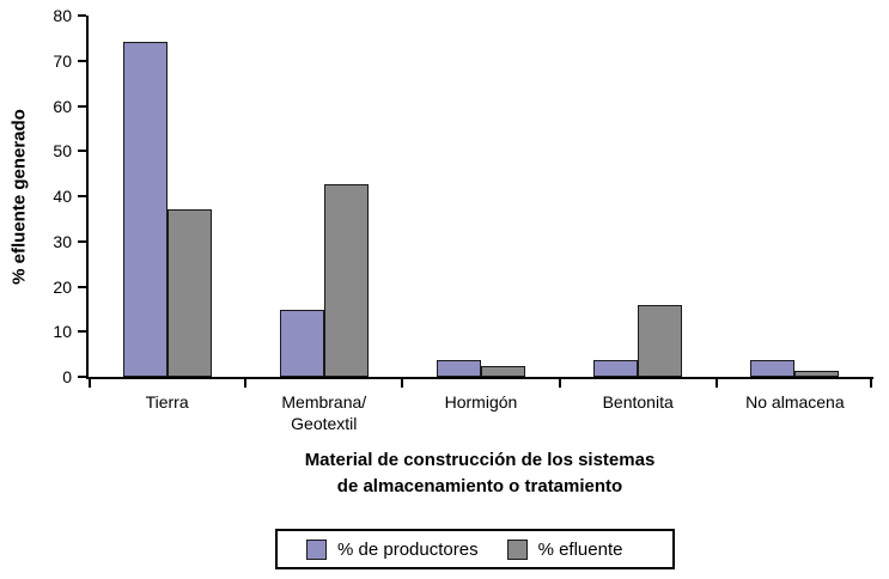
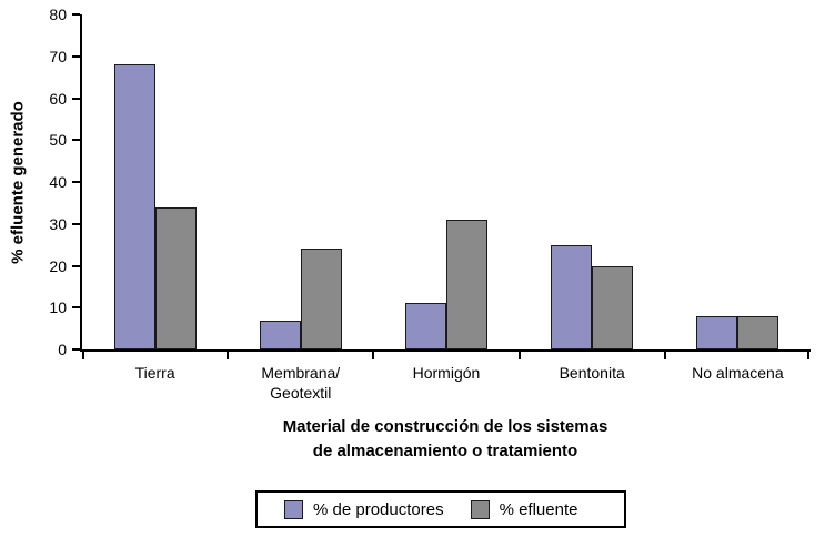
% de productores/Tierra: 74 -> 68
% efluente/Tierra: 37 -> 34
% de productores/Membrana/ Geotextil: 15 -> 7
% efluente/Membrana/ Geotextil: 43 -> 24
% de productores/Hormigón: 4 -> 11
% efluente/Hormigón: 2 -> 31
% de productores/Bentonita: 4 -> 25
% efluente/Bentonita: 16 -> 20
% de productores/No almacena: 4 -> 8
% efluente/No almacena: 1 -> 8
